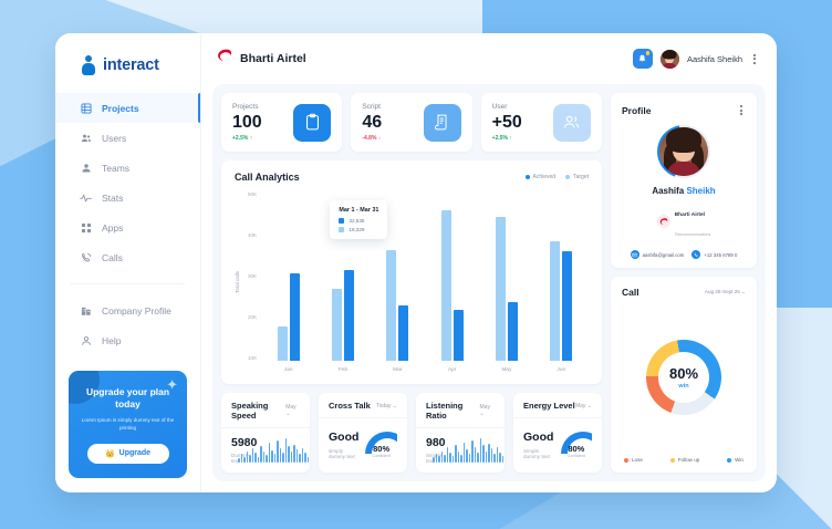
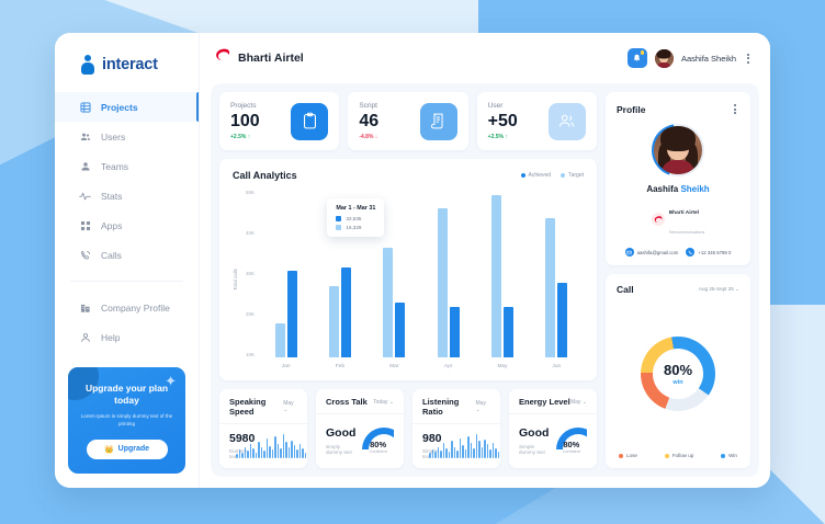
Target/May: 42K -> 48K
Achieved/May: 17K -> 15K
Target/Jun: 35K -> 41K
Achieved/Jun: 32K -> 22K
